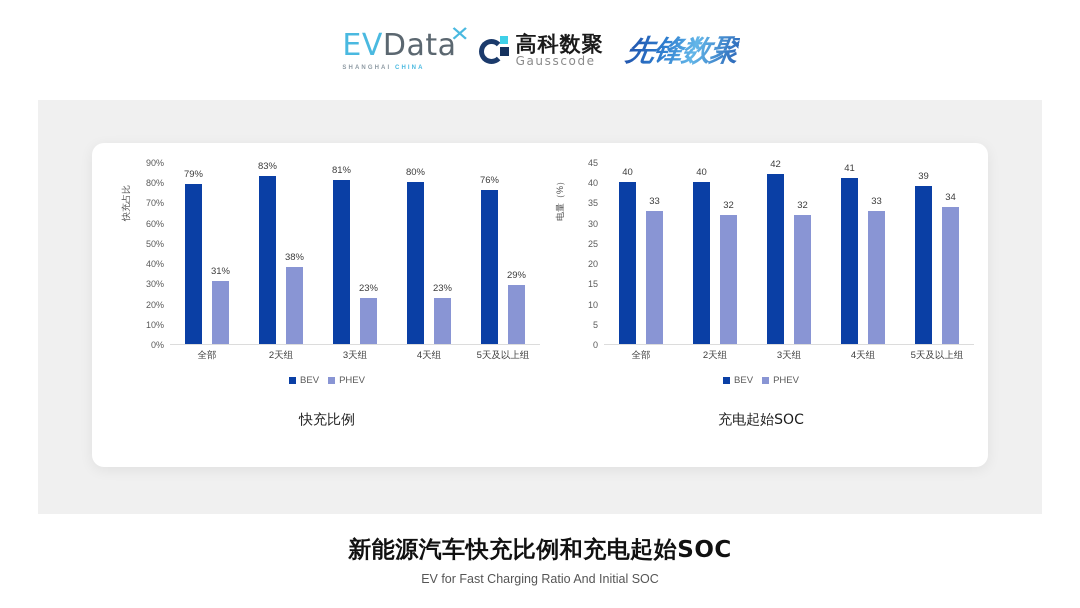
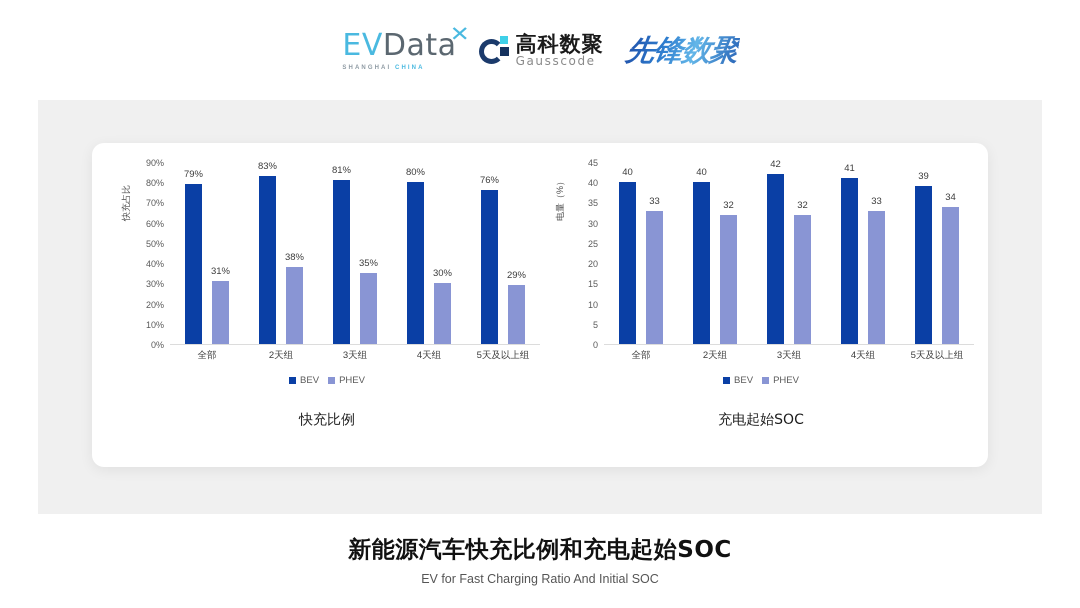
快充比例/PHEV/3天组: 23% -> 35%
快充比例/PHEV/4天组: 23% -> 30%
